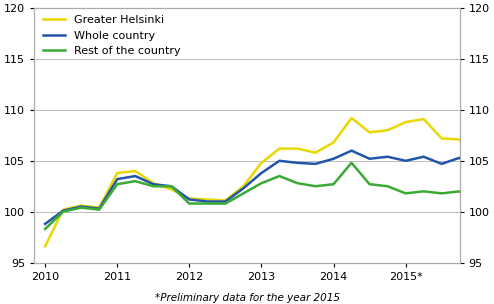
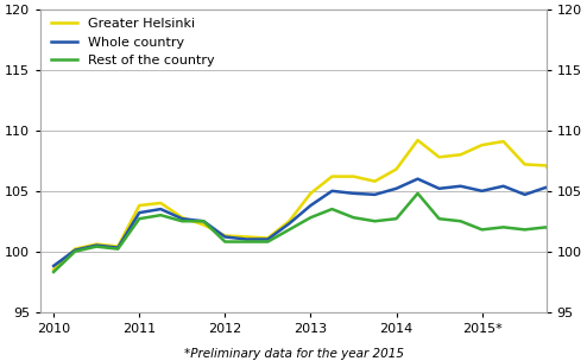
Greater Helsinki/2010: 96.6 -> 98.5
